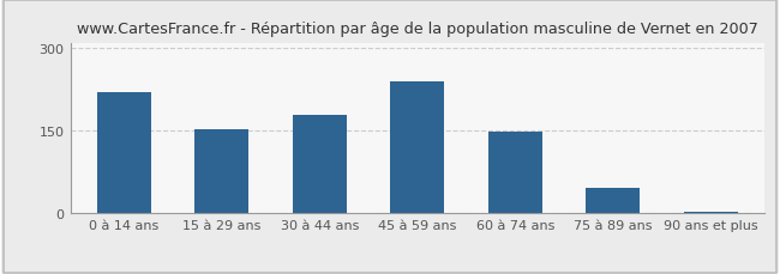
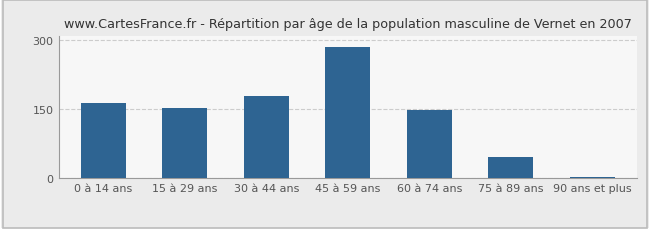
0 à 14 ans: 220 -> 165
45 à 59 ans: 240 -> 285
